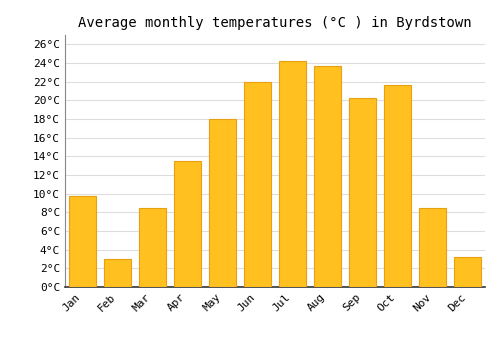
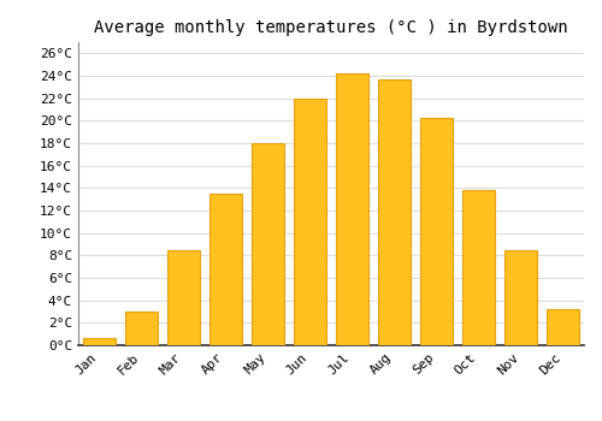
Jan: 9.8°C -> 0.6°C
Oct: 21.6°C -> 13.8°C
